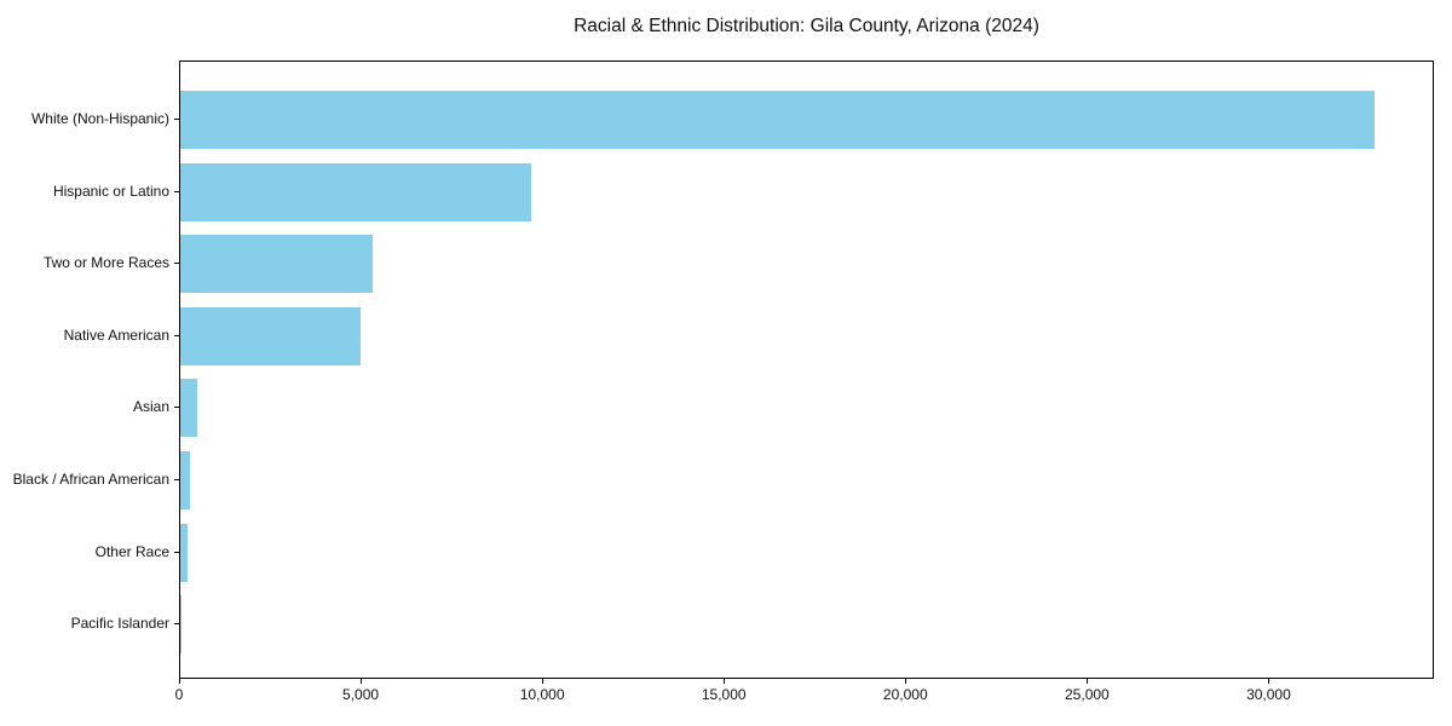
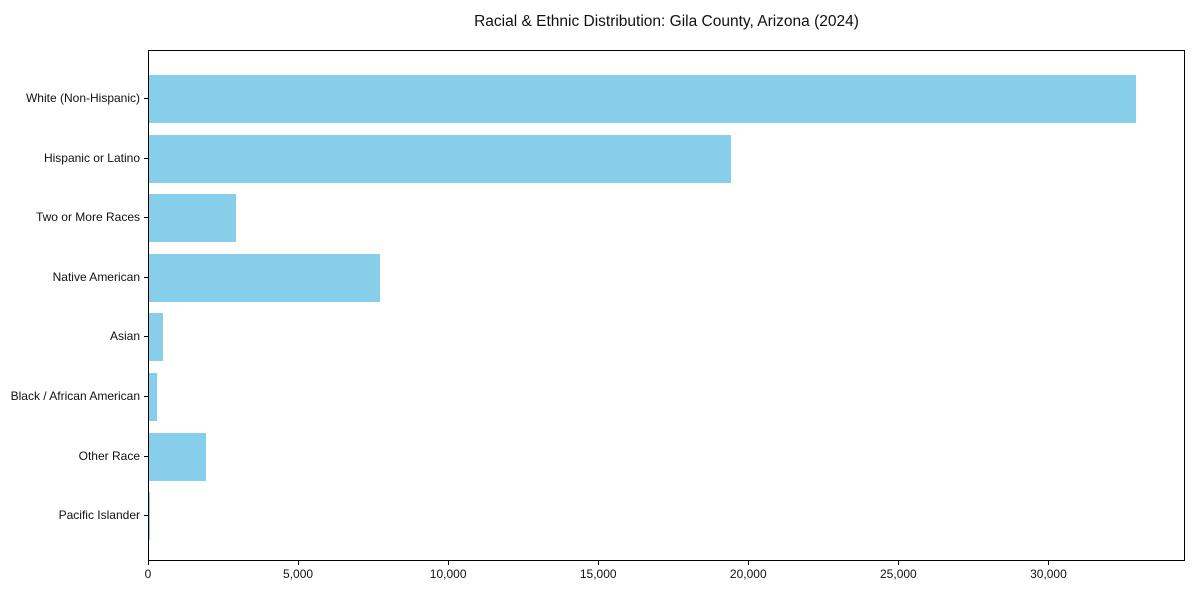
Hispanic or Latino: 9600 -> 19400
Two or More Races: 5300 -> 2900
Native American: 5000 -> 7700
Other Race: 200 -> 1900
